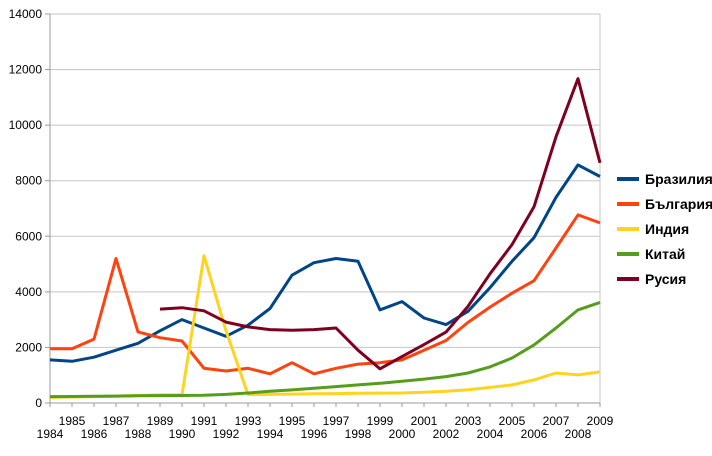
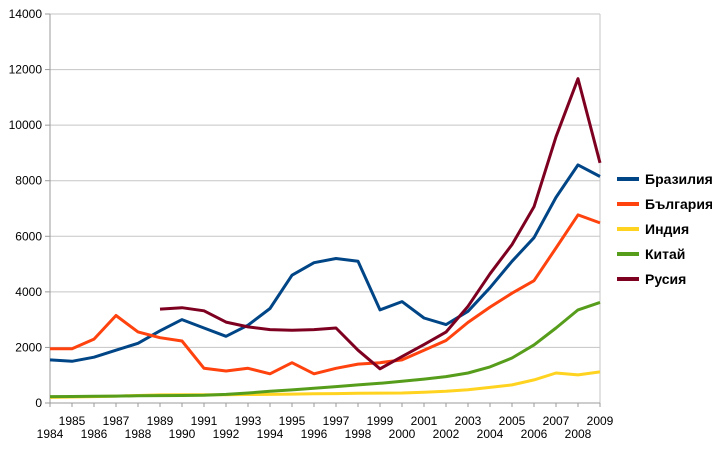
България/1987: 5200 -> 3200
Индия/1991: 5300 -> 300
Индия/1992: 2600 -> 300
